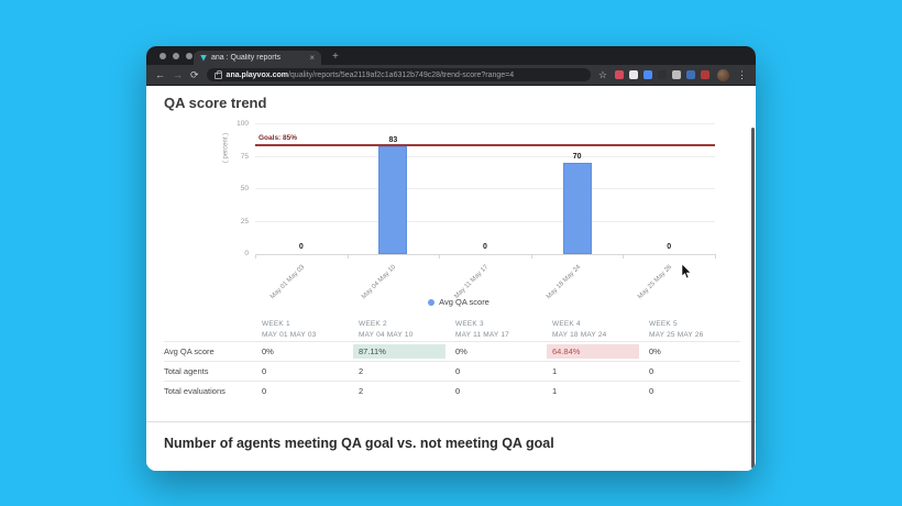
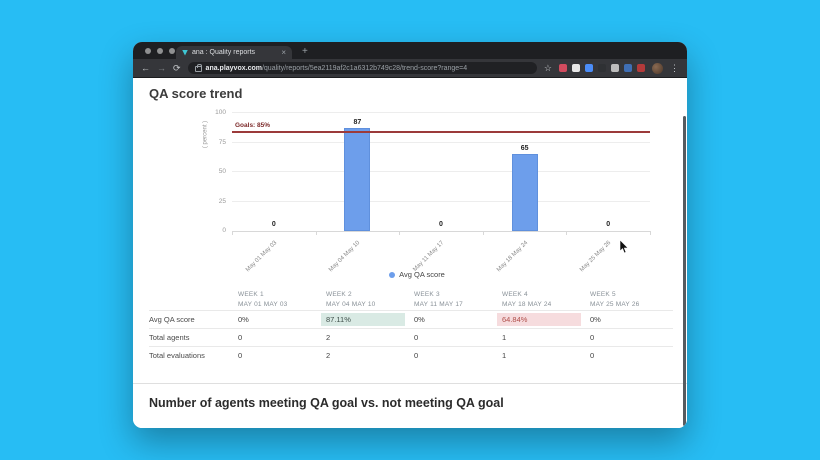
May 04 May 10: 83 -> 87
May 18 May 24: 70 -> 65
